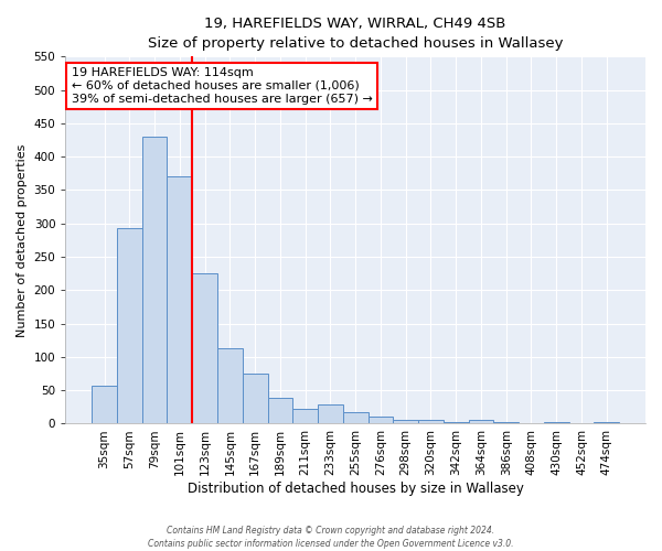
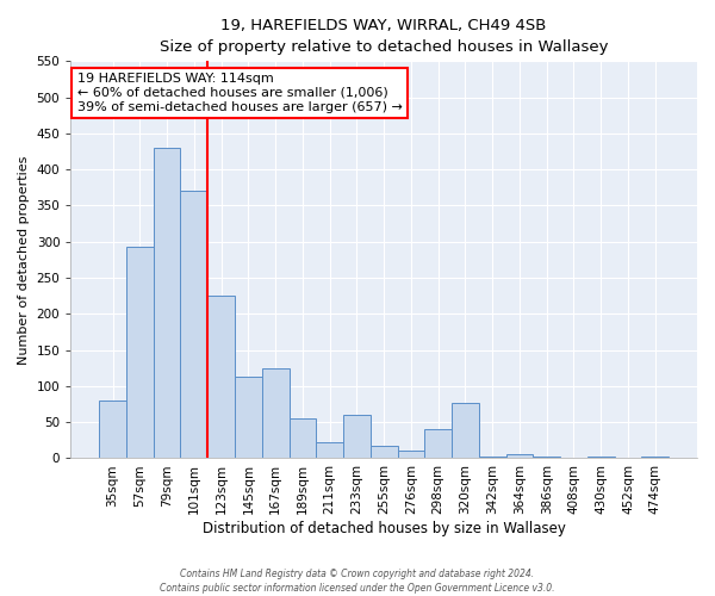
35sqm: 57 -> 80
167sqm: 75 -> 124
189sqm: 38 -> 56
233sqm: 29 -> 60
298sqm: 5 -> 40
320sqm: 5 -> 76
